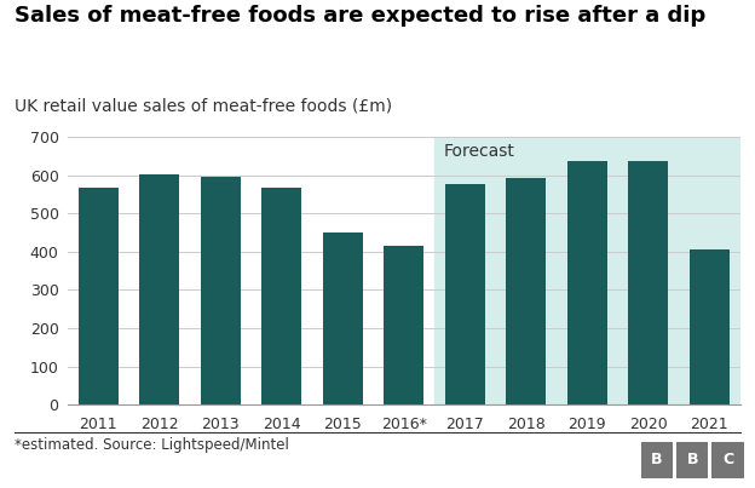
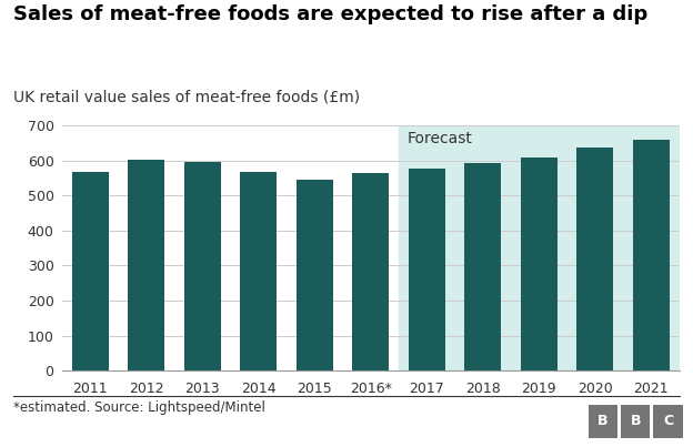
2015: 450 -> 545
2016*: 415 -> 563
2019: 635 -> 608
2021: 405 -> 658
